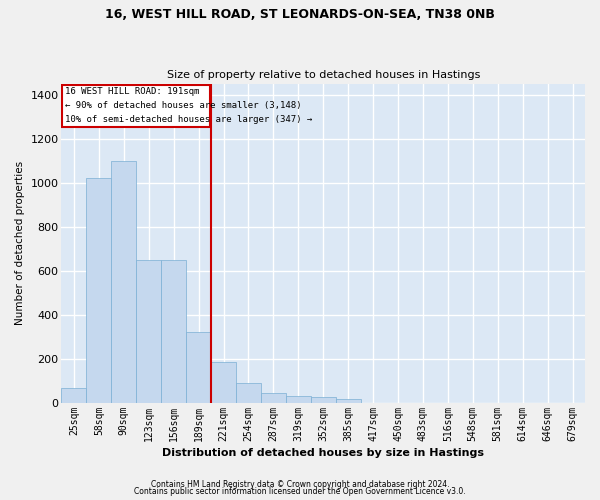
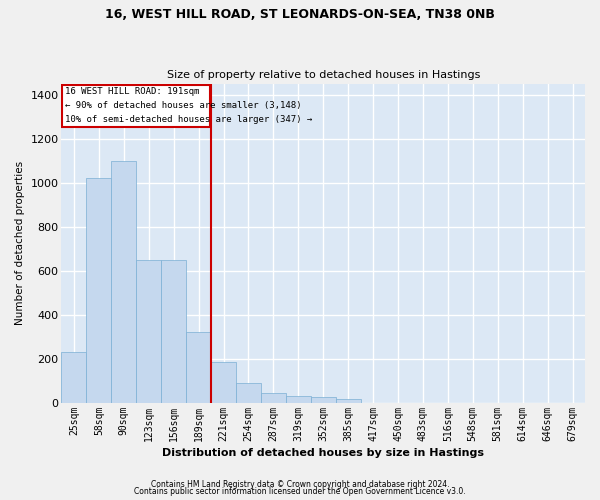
25sqm: 65 -> 230
